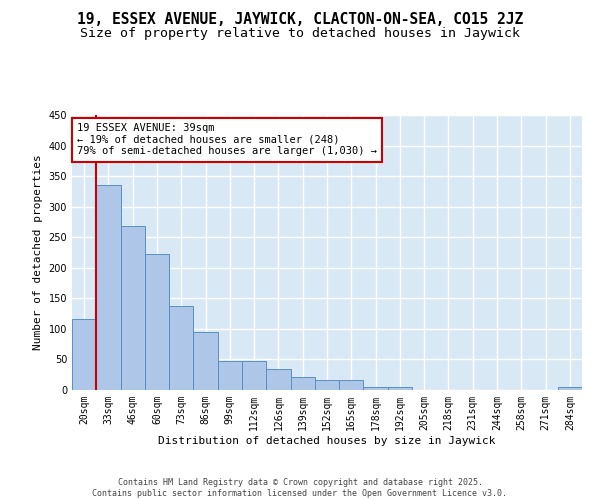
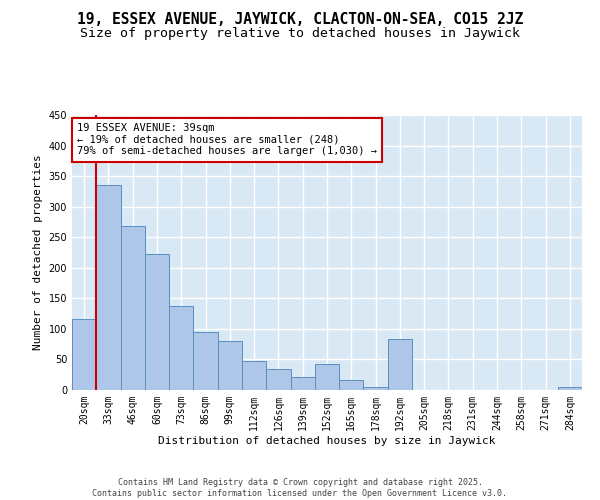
99sqm: 47 -> 80
152sqm: 17 -> 42
192sqm: 5 -> 84
